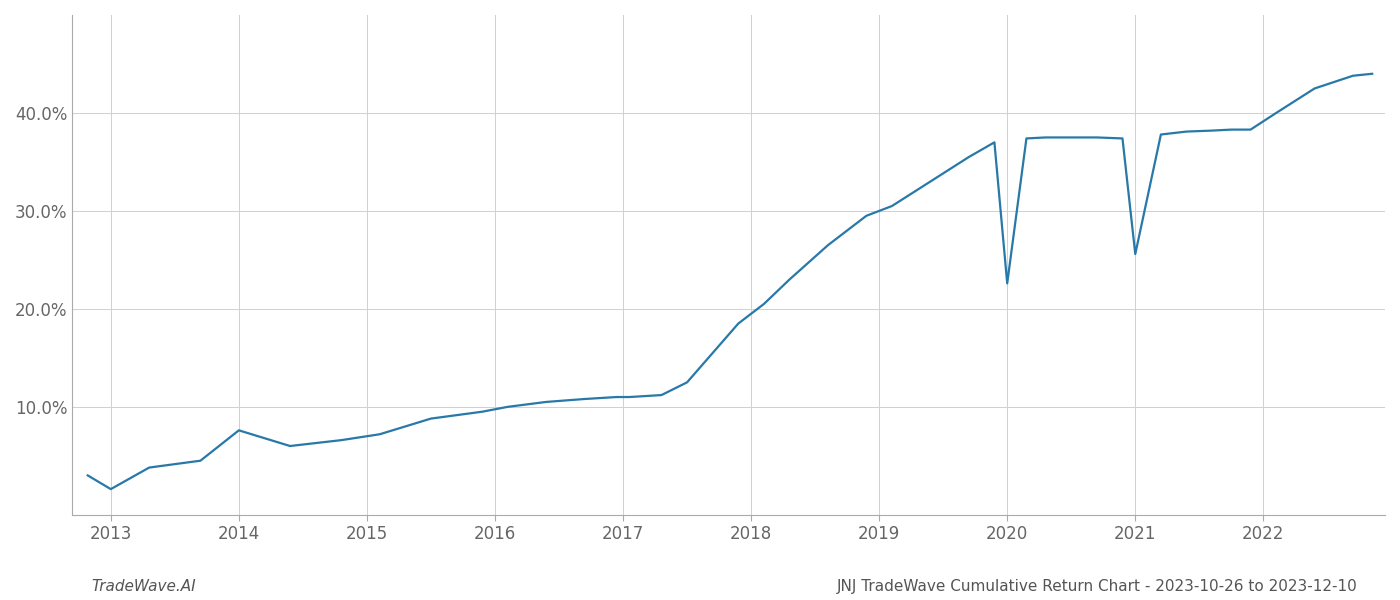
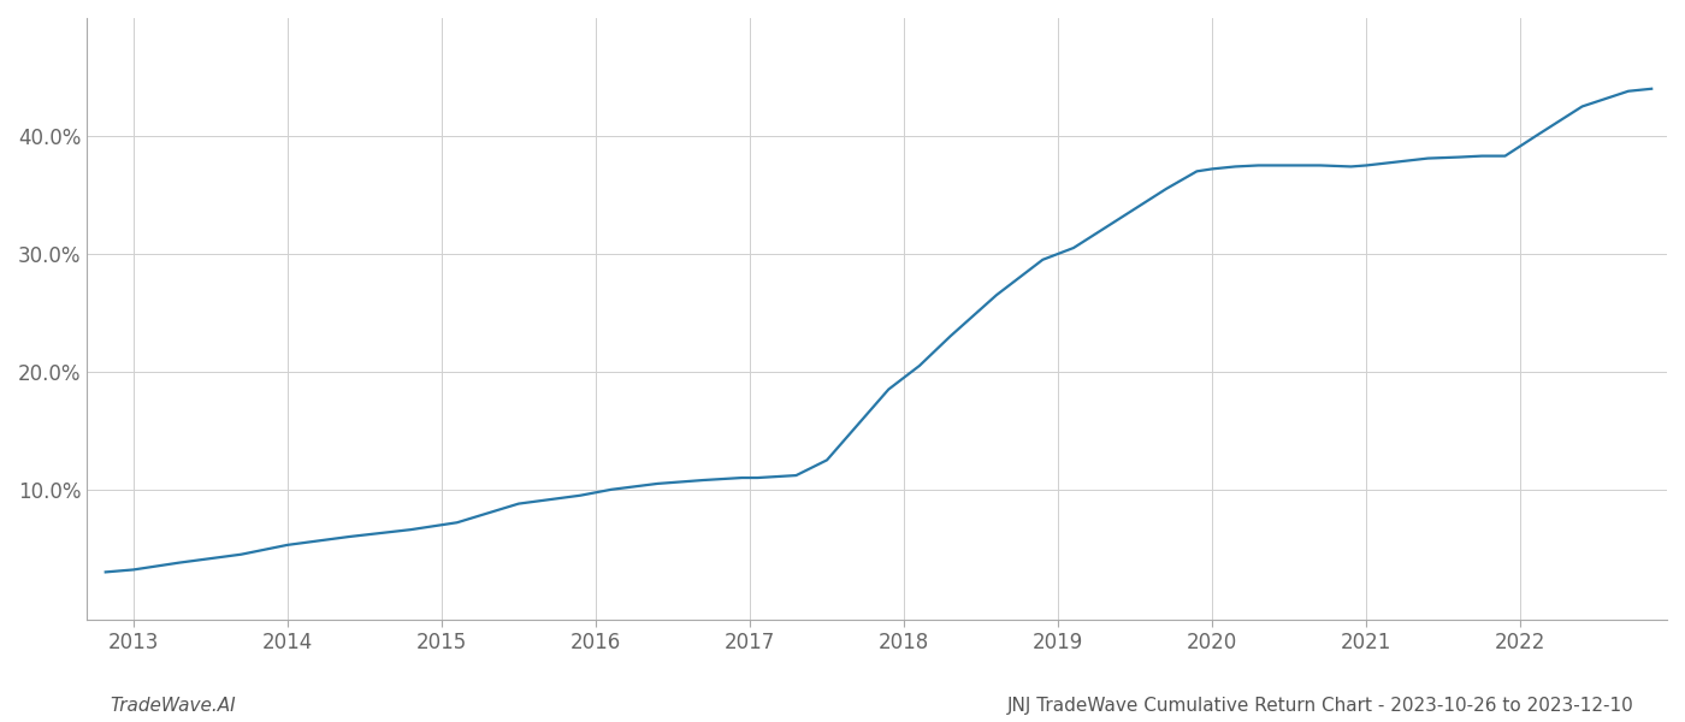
2013: 1.6% -> 3.2%
2014: 7.6% -> 5.3%
2020: 22.6% -> 37.2%
2021: 25.6% -> 37.5%
